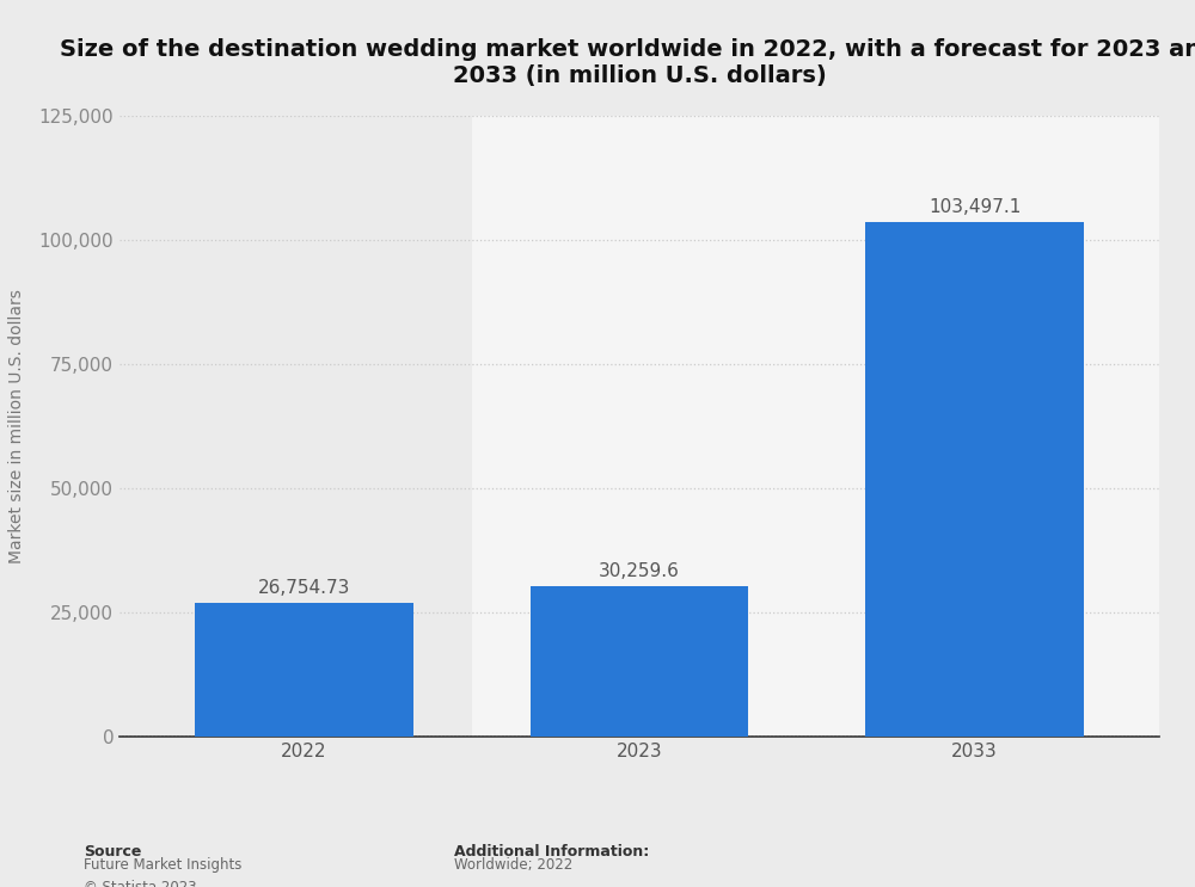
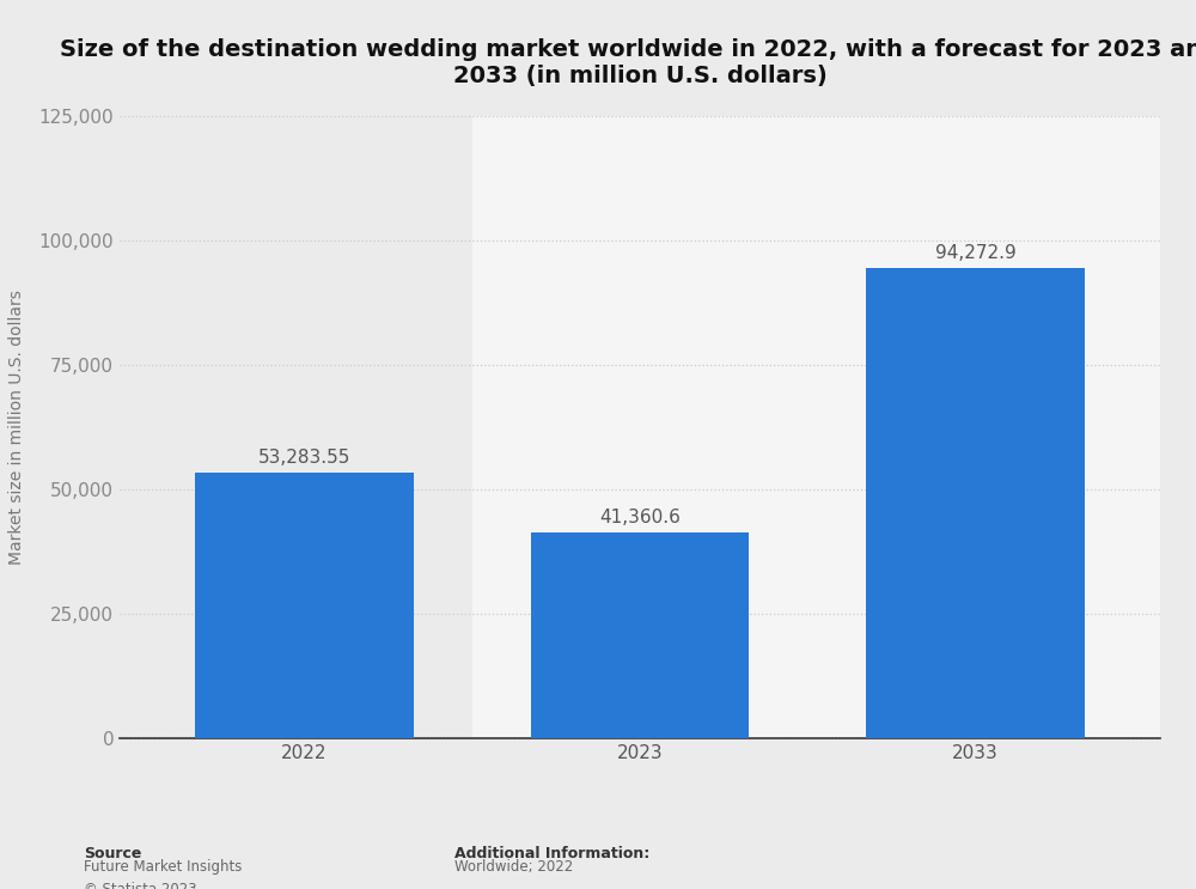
2022: 26,754.73 -> 53,283.55
2023: 30,259.6 -> 41,360.6
2033: 103,497.1 -> 94,272.9
